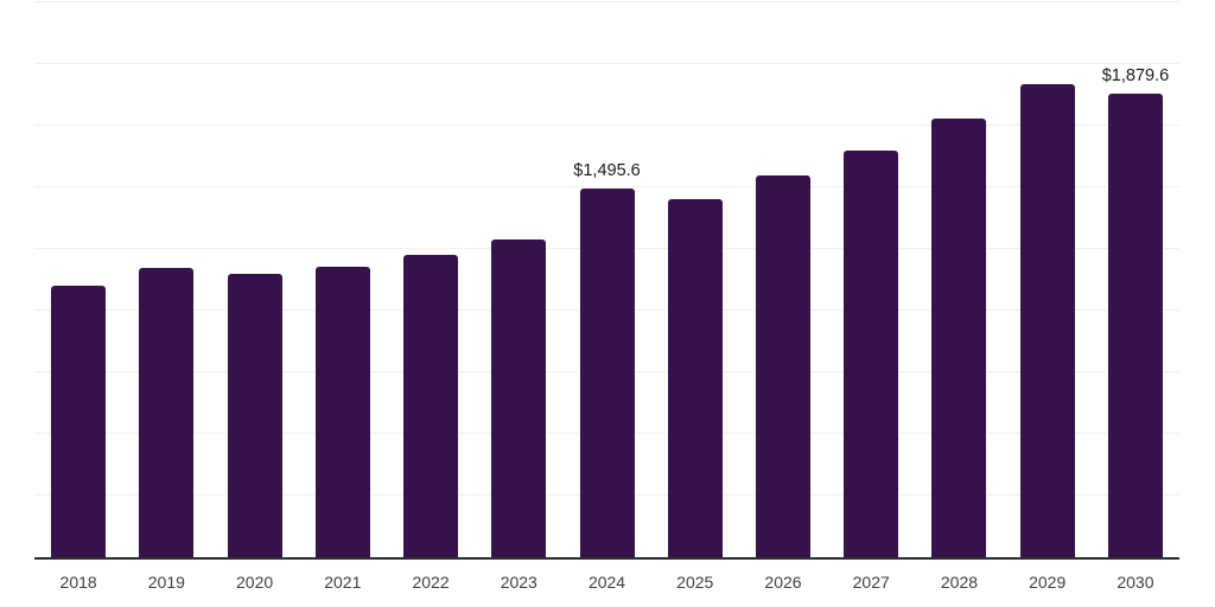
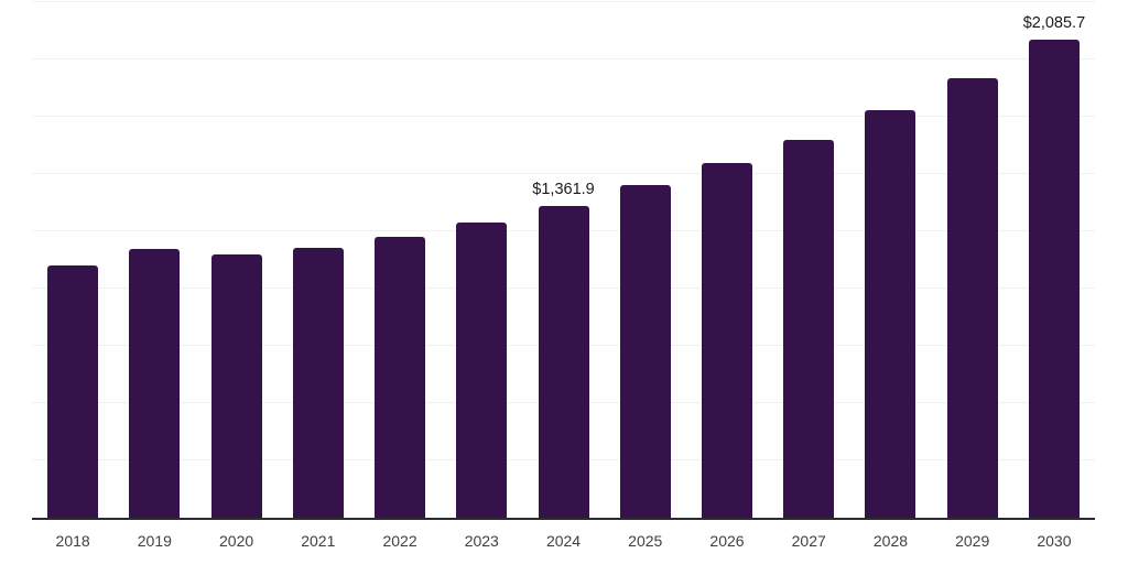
2024: $1,495.6 -> $1,361.9
2030: $1,879.6 -> $2,085.7
